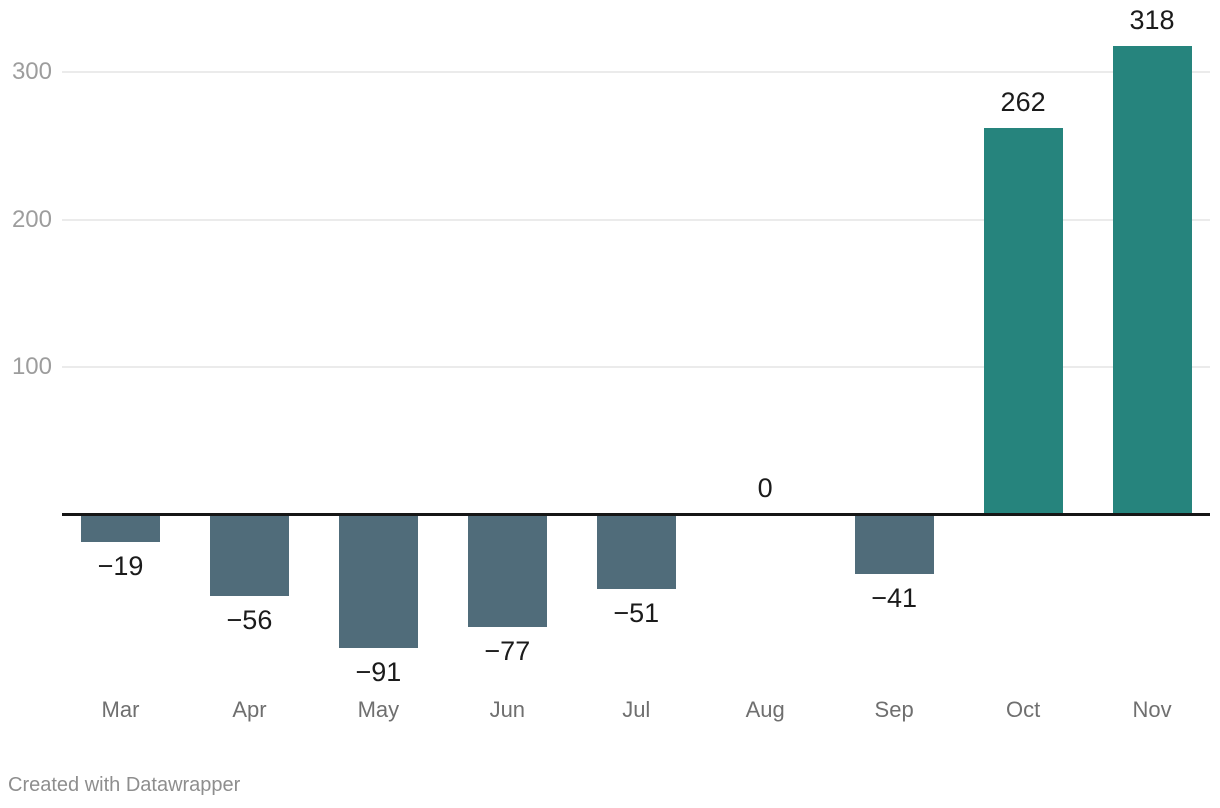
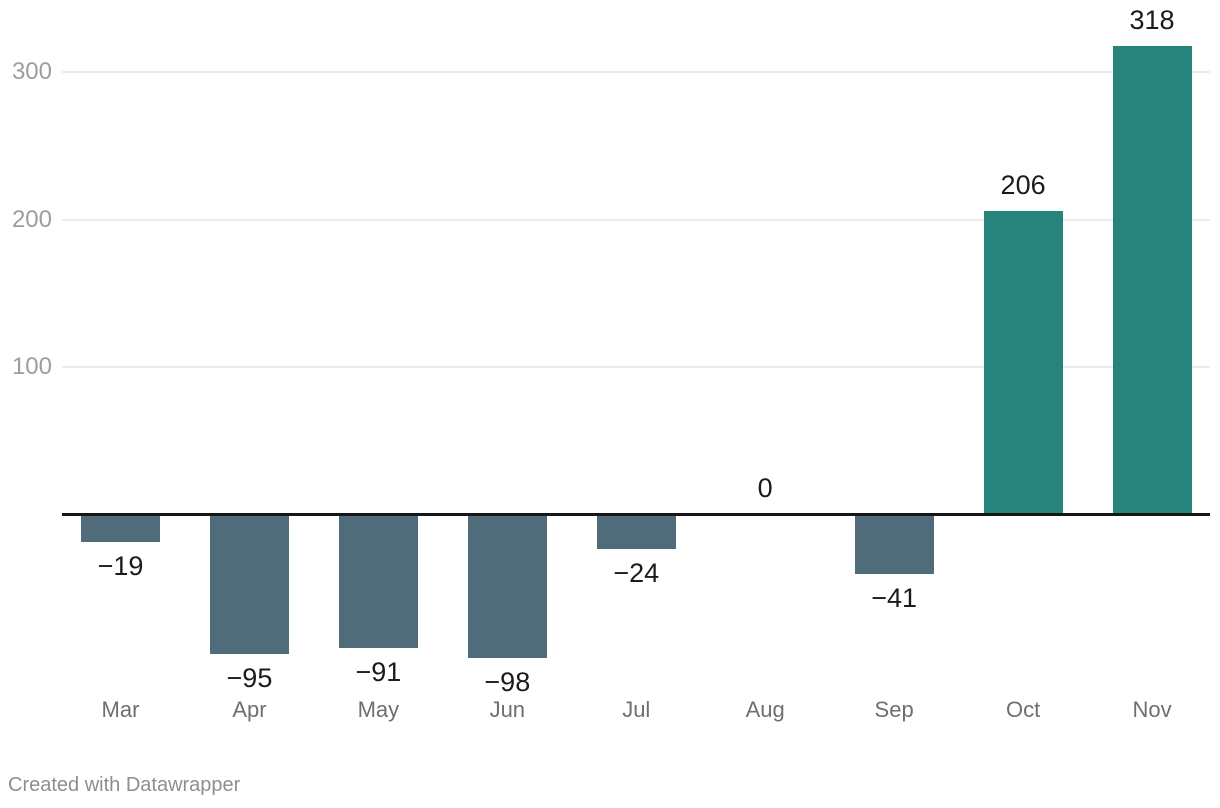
Apr: −56 -> −95
Jun: −77 -> −98
Jul: −51 -> −24
Oct: 262 -> 206
